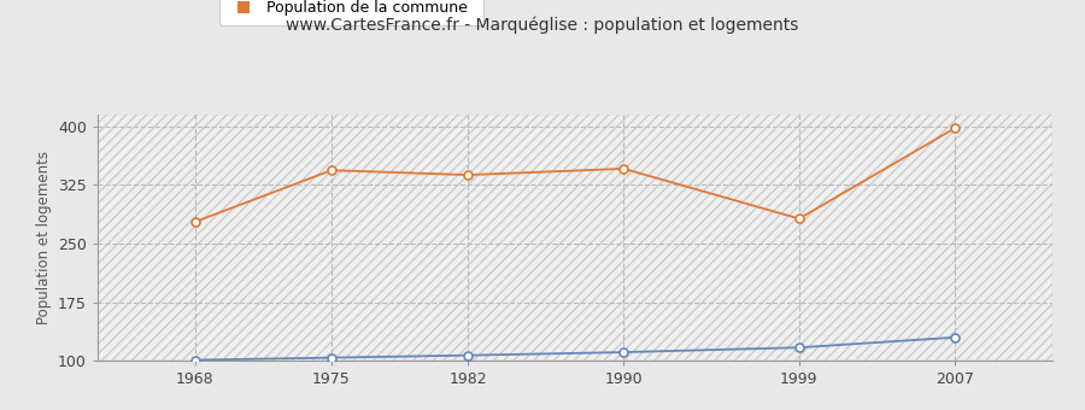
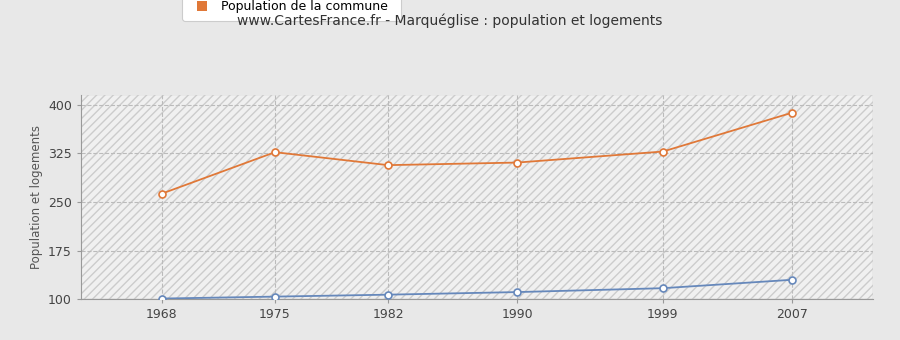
Population de la commune/1968: 278 -> 263
Population de la commune/1975: 344 -> 327
Population de la commune/1982: 338 -> 307
Population de la commune/1990: 346 -> 311
Population de la commune/1999: 282 -> 328
Population de la commune/2007: 398 -> 388
